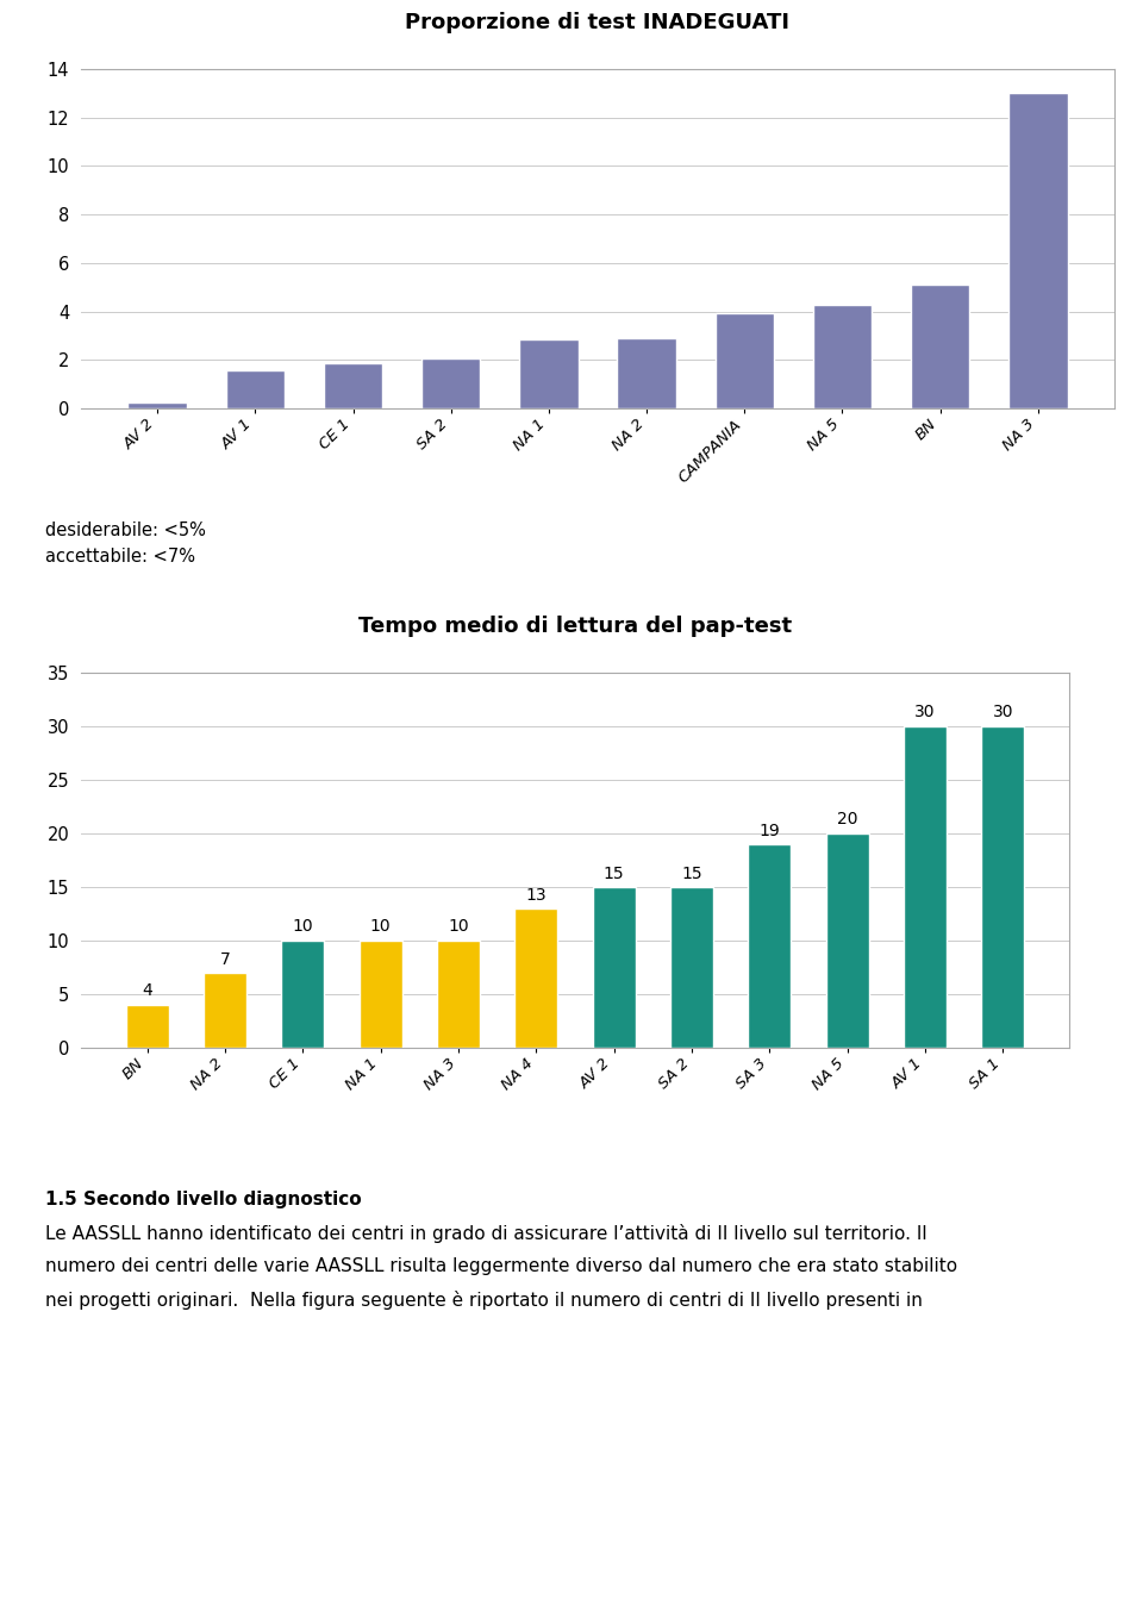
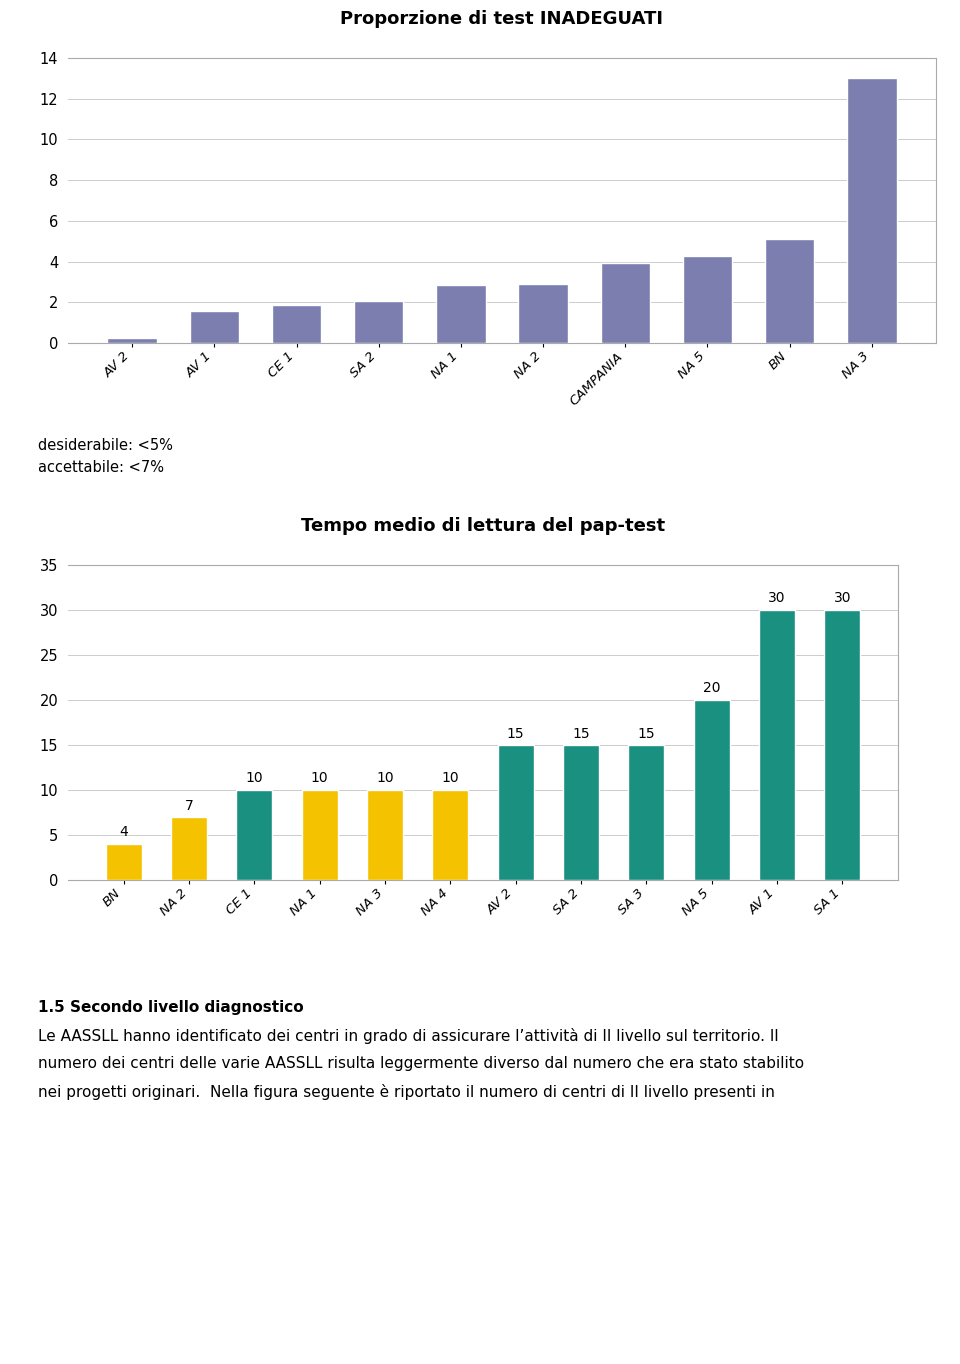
NA 4: 13 -> 10
SA 3: 19 -> 15
